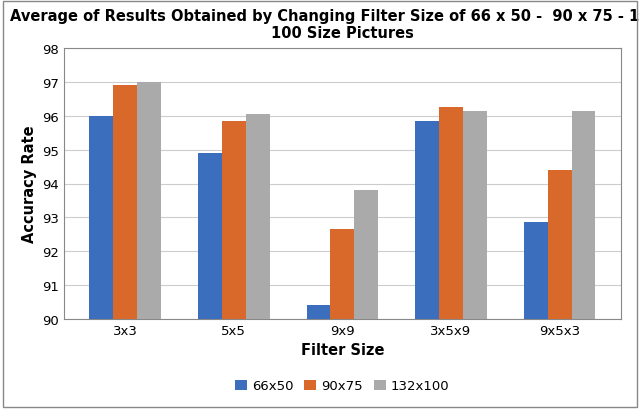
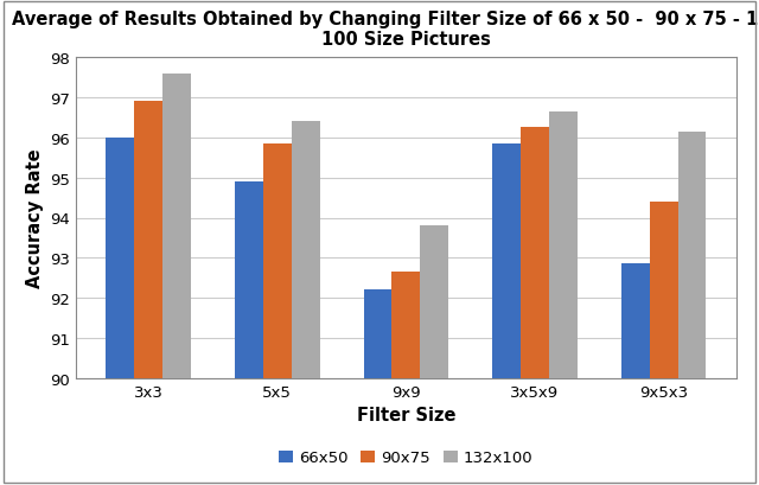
132x100/3x3: 97.00 -> 97.60
132x100/5x5: 96.05 -> 96.40
66x50/9x9: 90.40 -> 92.20
132x100/3x5x9: 96.15 -> 96.65
